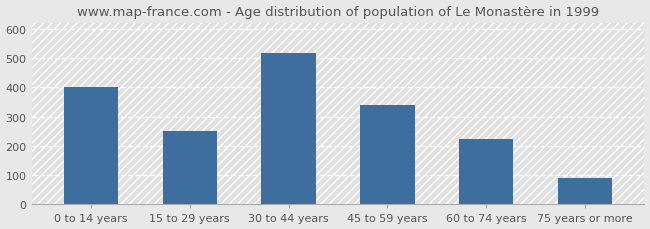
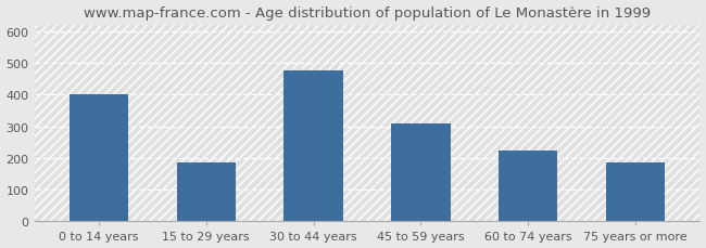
15 to 29 years: 252 -> 185
30 to 44 years: 516 -> 475
45 to 59 years: 338 -> 310
75 years or more: 90 -> 185
